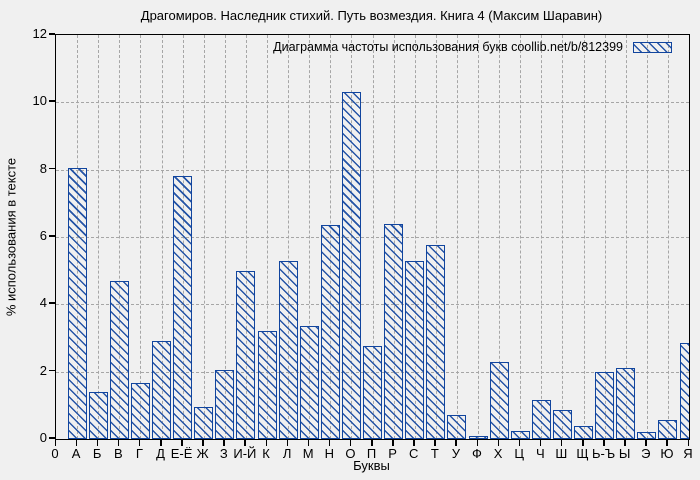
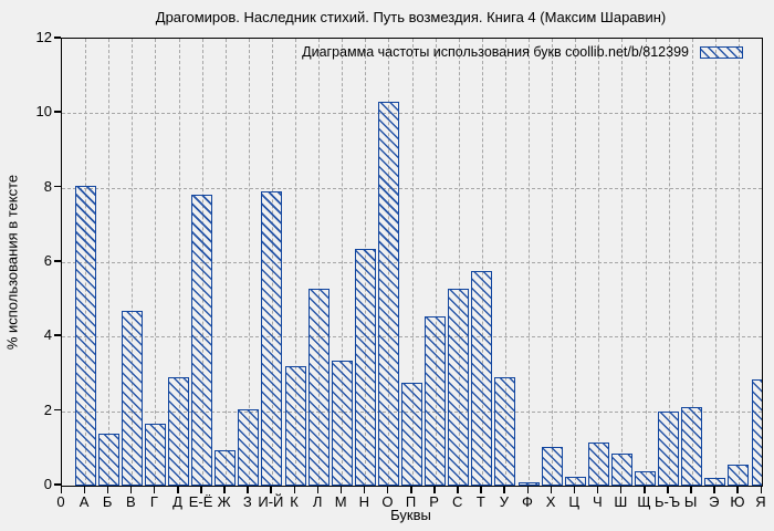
И-Й: 5.0 -> 7.9
Р: 6.4 -> 4.5
У: 0.7 -> 2.9
Х: 2.3 -> 1.1
